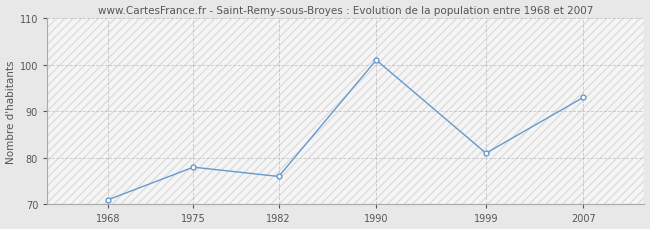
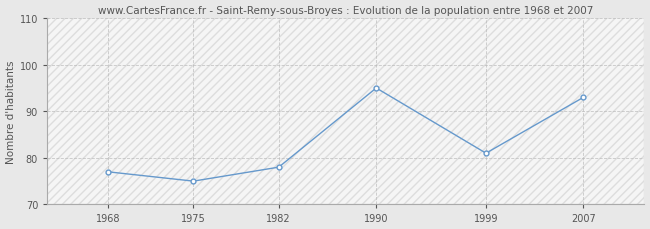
1968: 71 -> 77
1975: 78 -> 75
1982: 76 -> 78
1990: 101 -> 95
